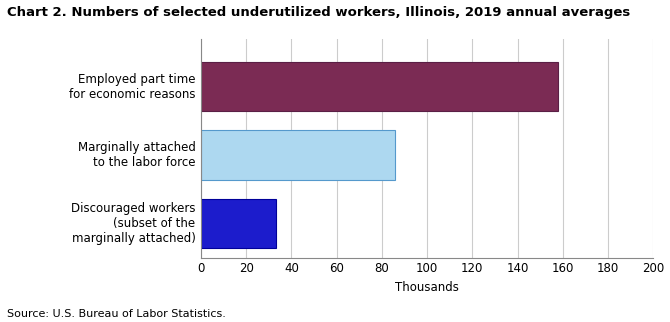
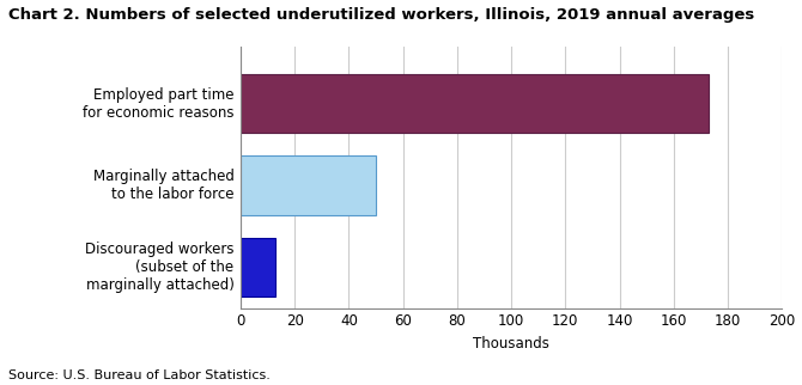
Employed part time for economic reasons: 158 -> 173
Marginally attached to the labor force: 86 -> 50
Discouraged workers (subset of the marginally attached): 33 -> 13
